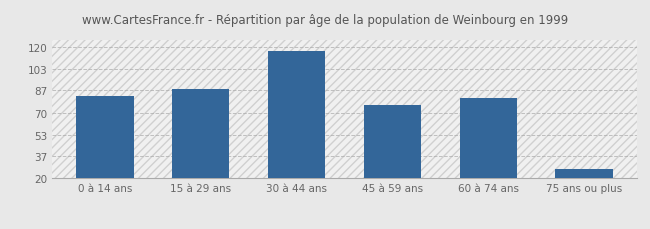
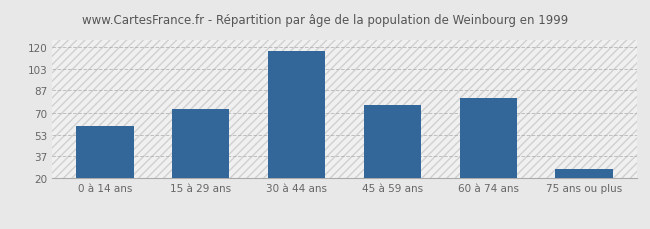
0 à 14 ans: 83 -> 60
15 à 29 ans: 88 -> 73
